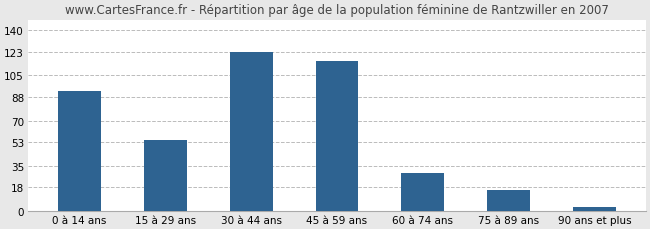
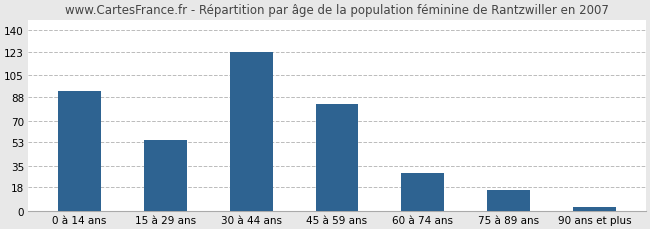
45 à 59 ans: 116 -> 83
